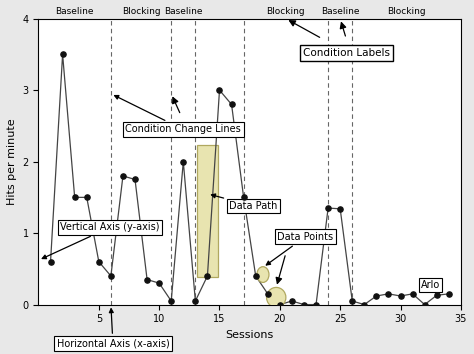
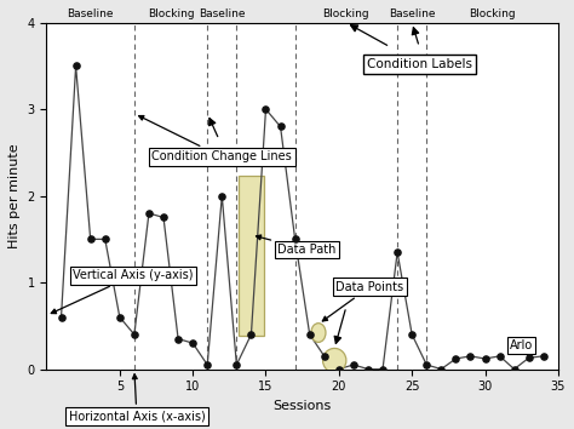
25: 1.34 -> 0.40
